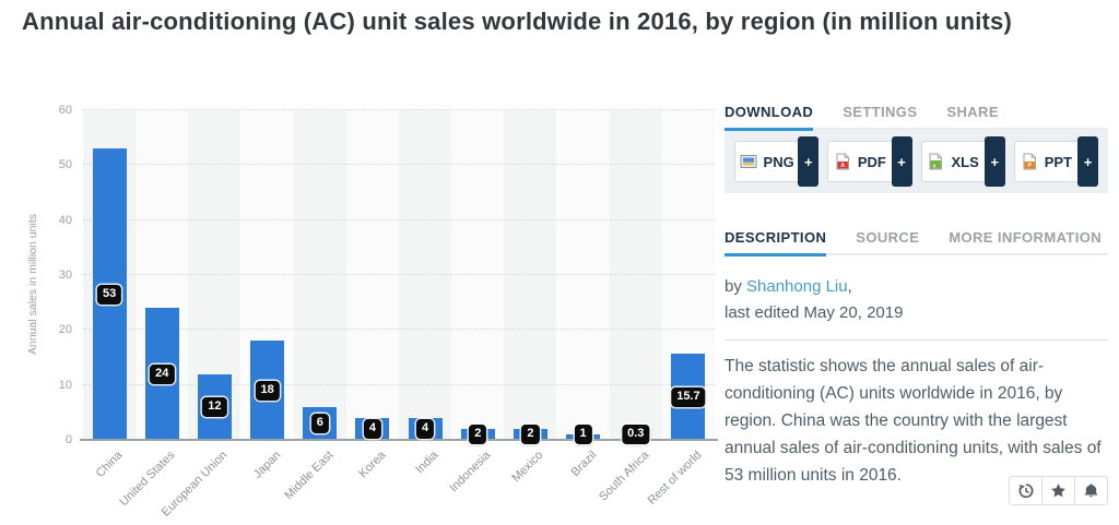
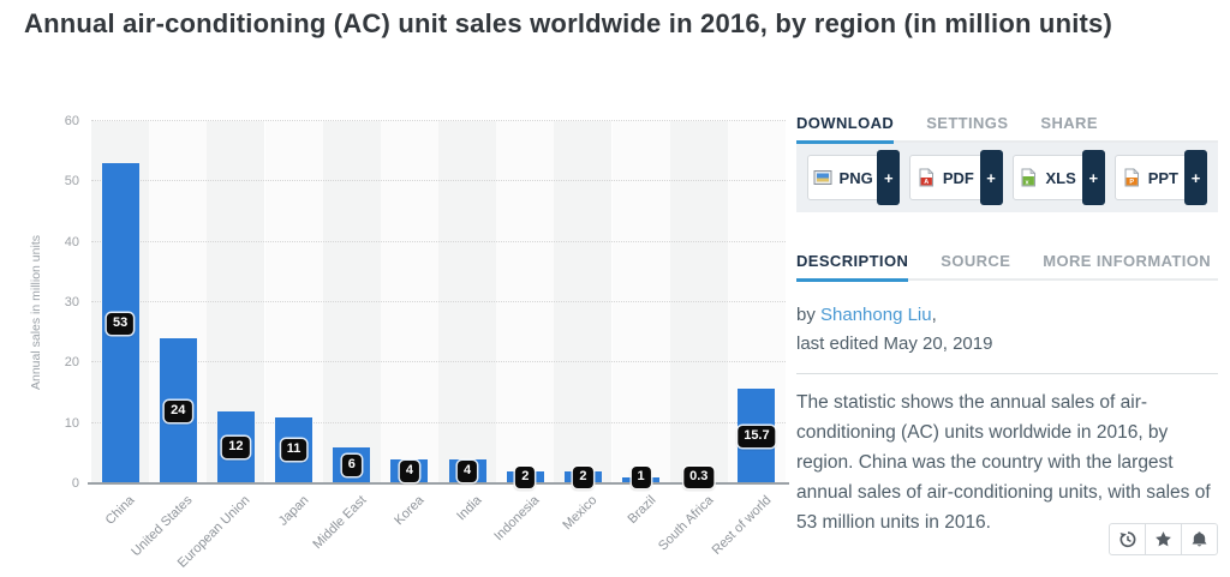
Japan: 18 -> 11
